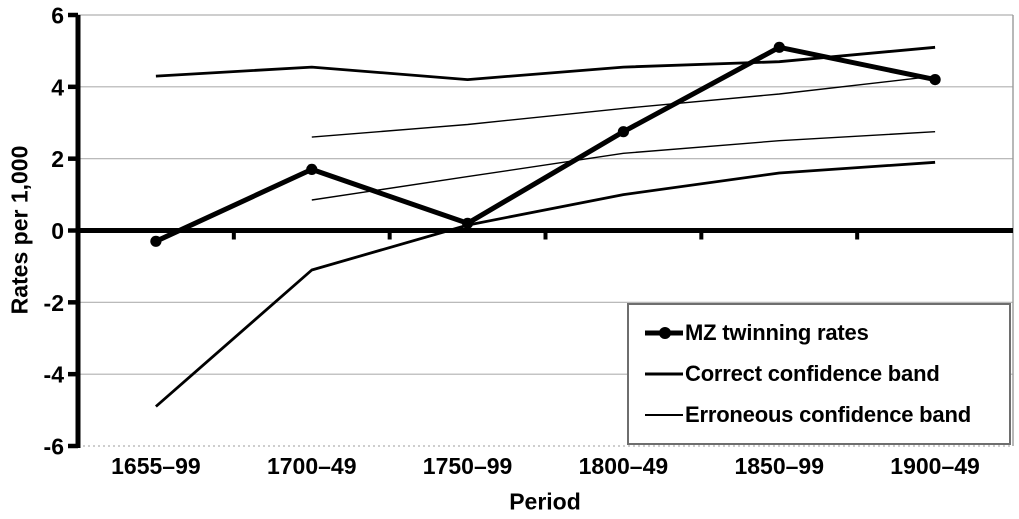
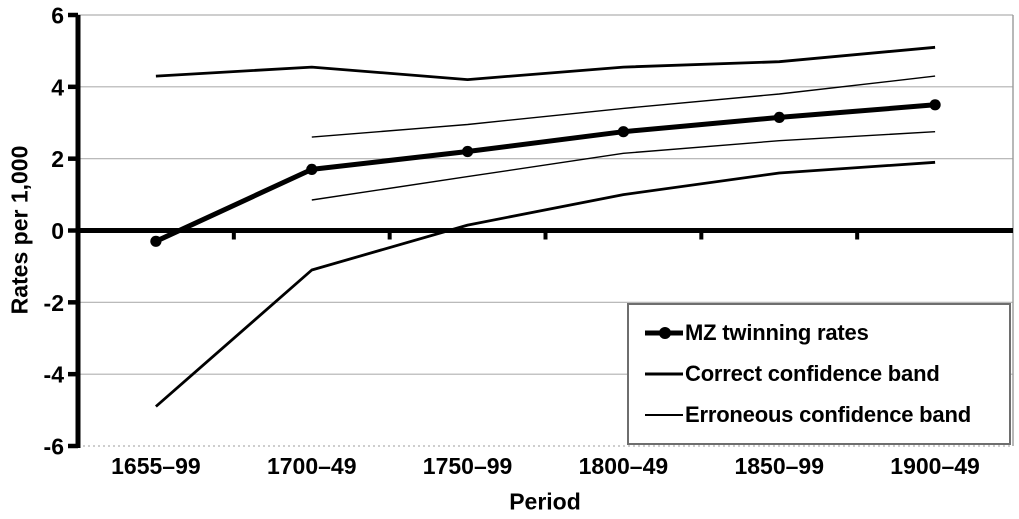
MZ twinning rates/1750–99: 0.2 -> 2.2
MZ twinning rates/1850–99: 5.1 -> 3.1
MZ twinning rates/1900–49: 4.2 -> 3.5
